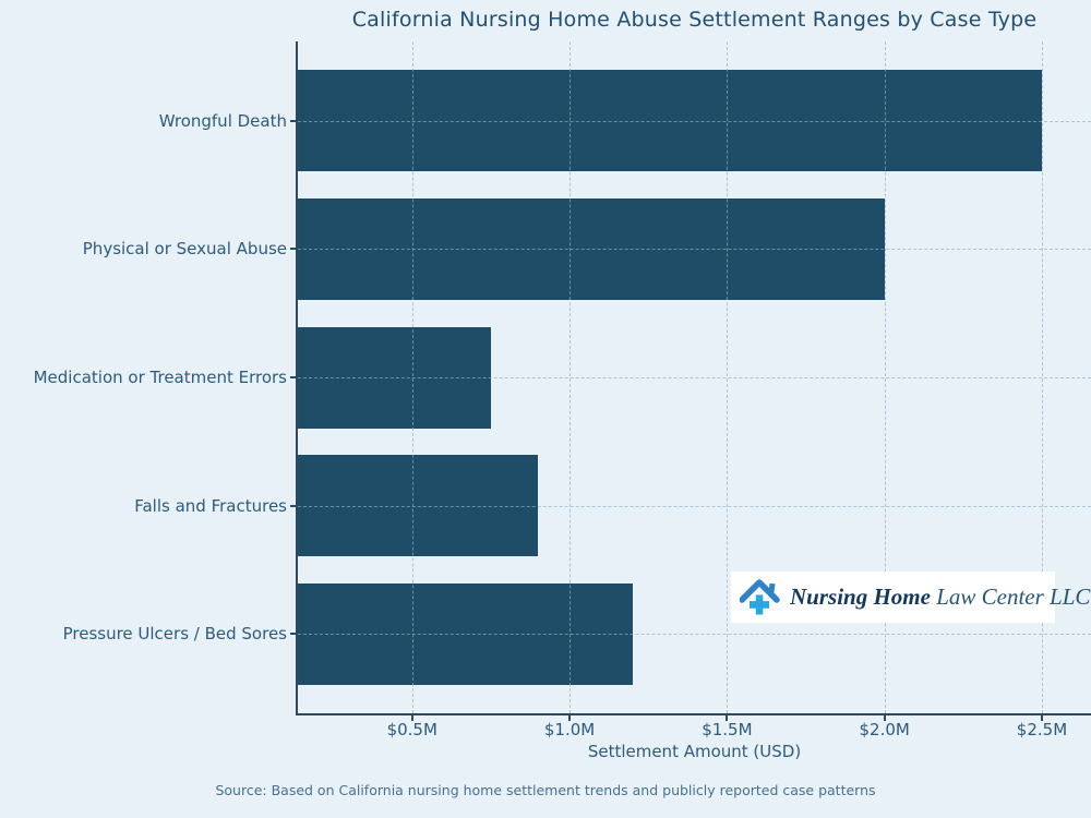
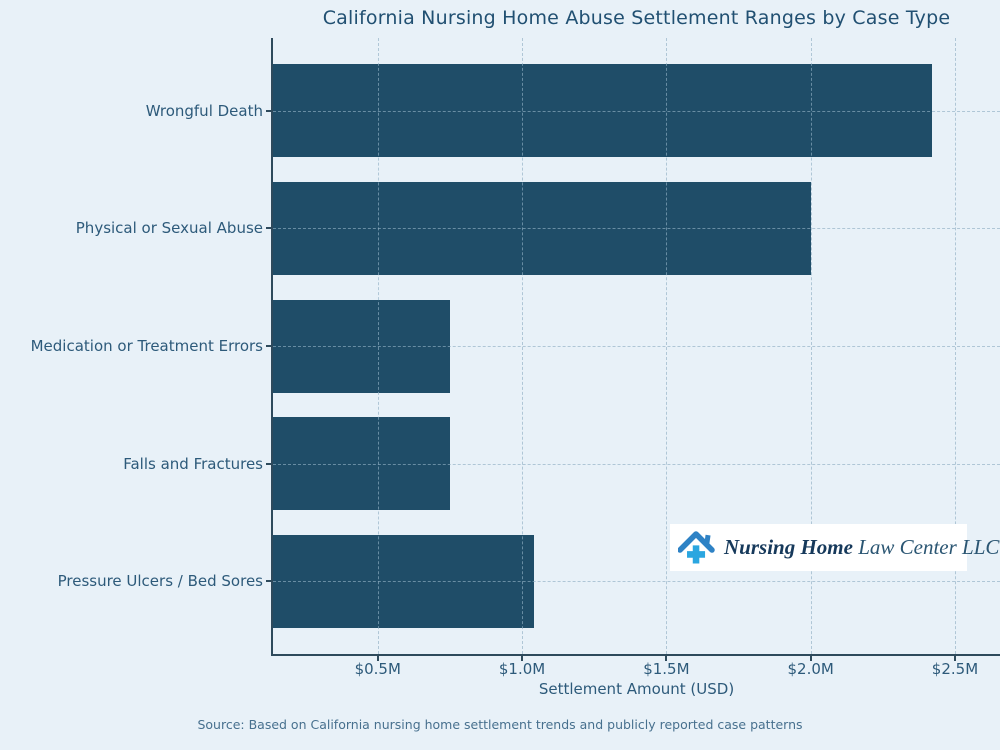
Wrongful Death: $2.50M -> $2.42M
Falls and Fractures: $0.90M -> $0.75M
Pressure Ulcers / Bed Sores: $1.20M -> $1.04M
